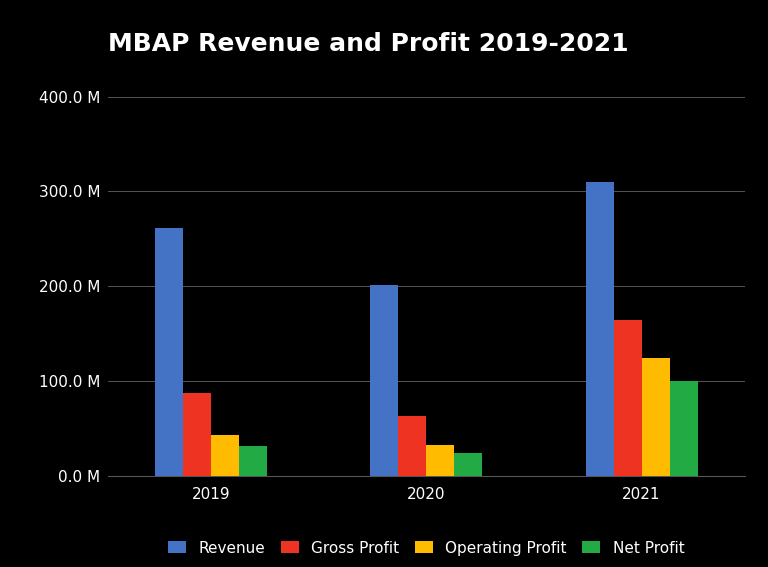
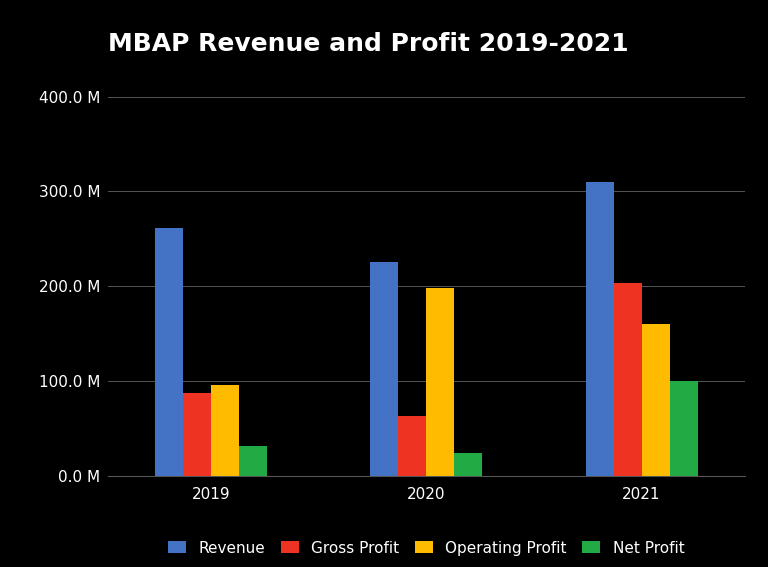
Operating Profit/2019: 43 M -> 96 M
Revenue/2020: 201 M -> 226 M
Operating Profit/2020: 33 M -> 198 M
Gross Profit/2021: 165 M -> 204 M
Operating Profit/2021: 125 M -> 160 M
